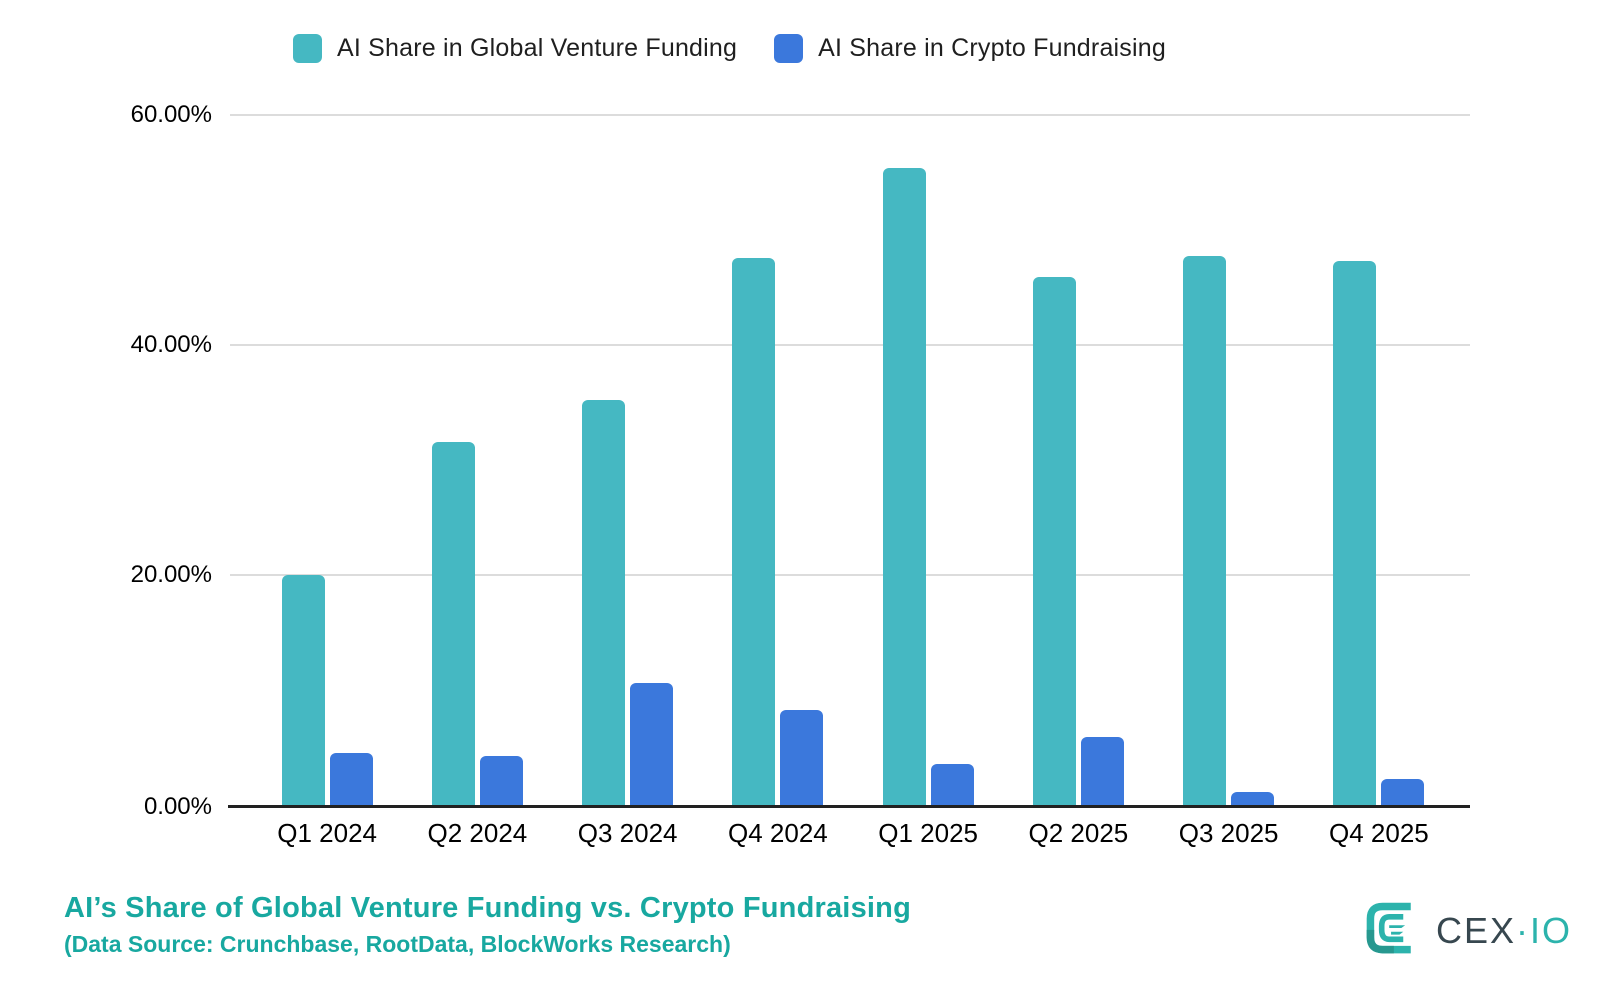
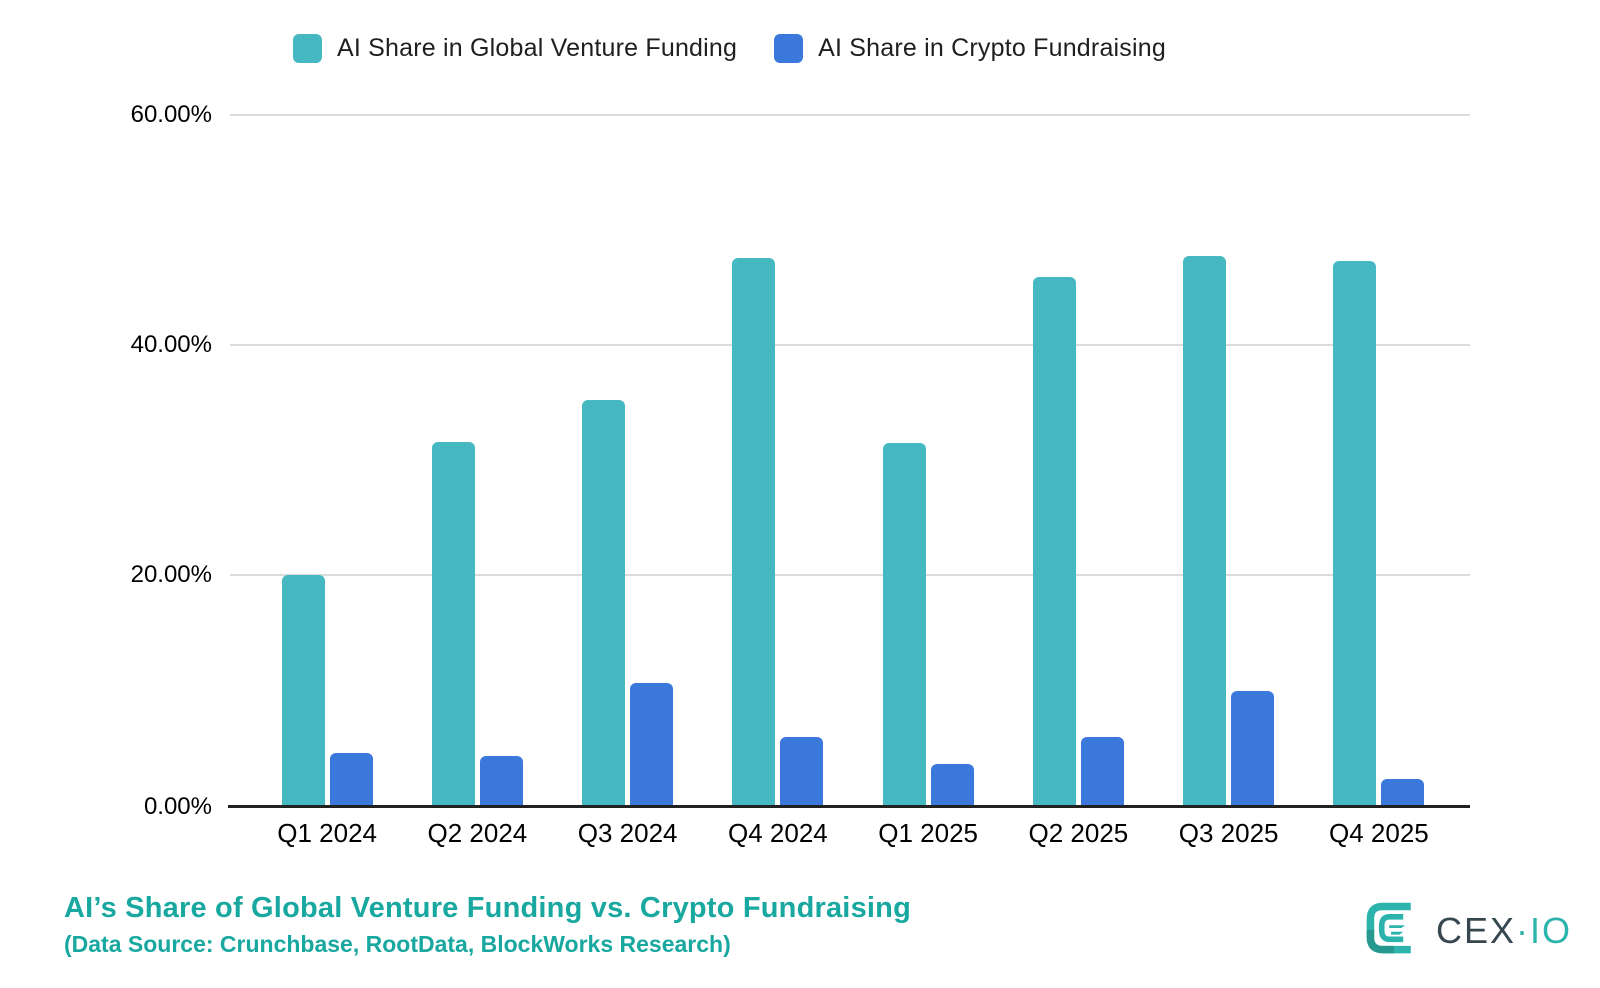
AI Share in Crypto Fundraising/Q4 2024: 8.3% -> 5.9%
AI Share in Global Venture Funding/Q1 2025: 55.4% -> 31.5%
AI Share in Crypto Fundraising/Q3 2025: 1.1% -> 9.9%
